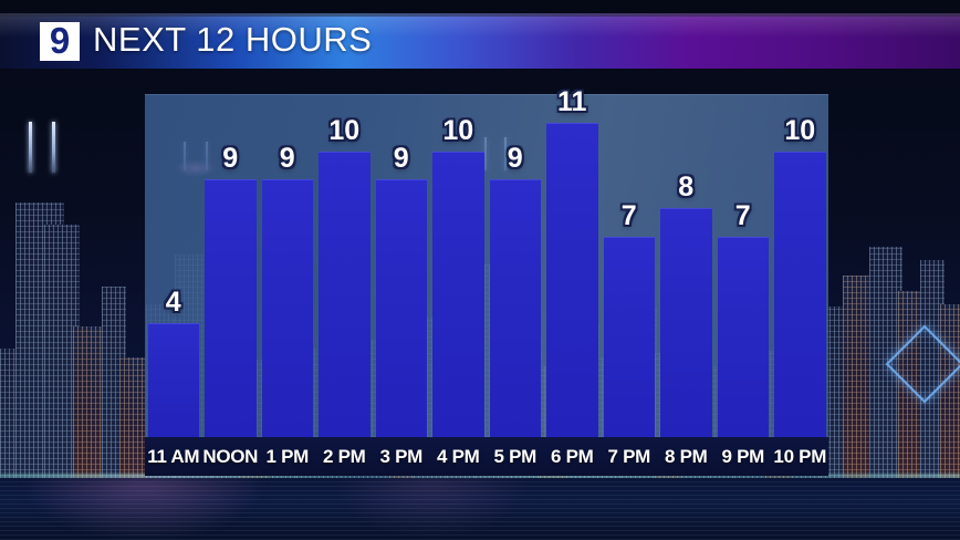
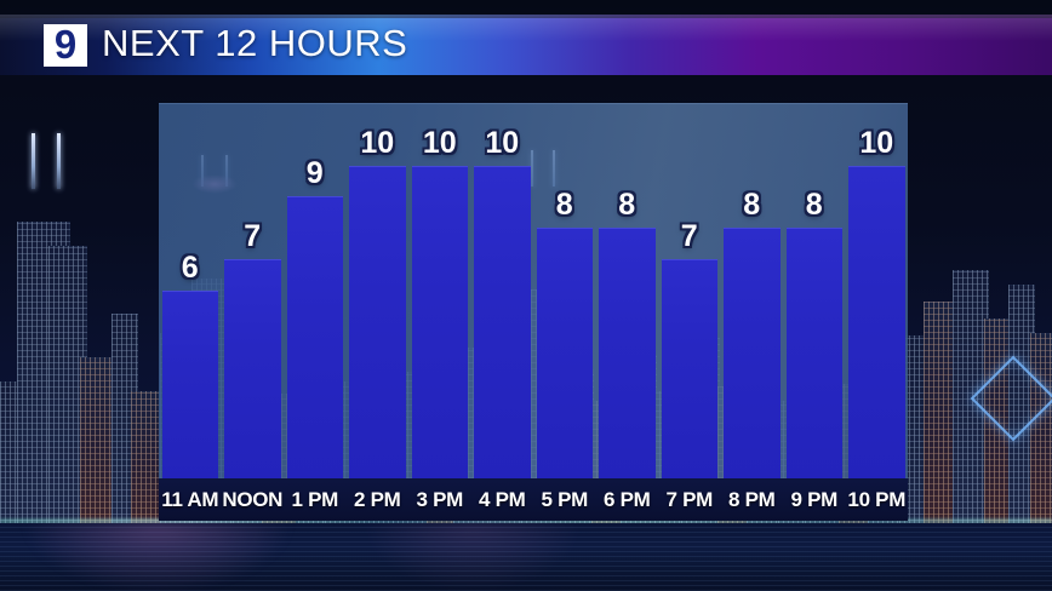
11 AM: 4 -> 6
NOON: 9 -> 7
3 PM: 9 -> 10
5 PM: 9 -> 8
6 PM: 11 -> 8
9 PM: 7 -> 8
